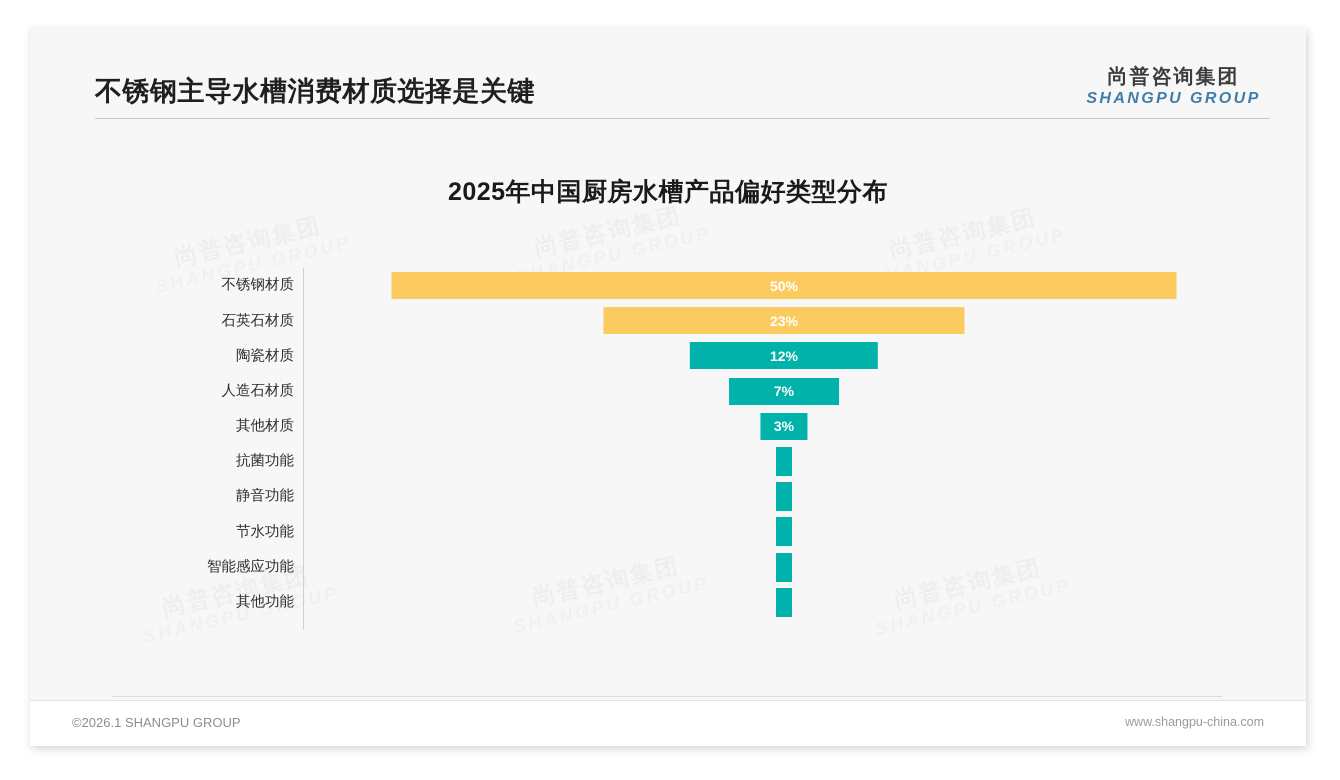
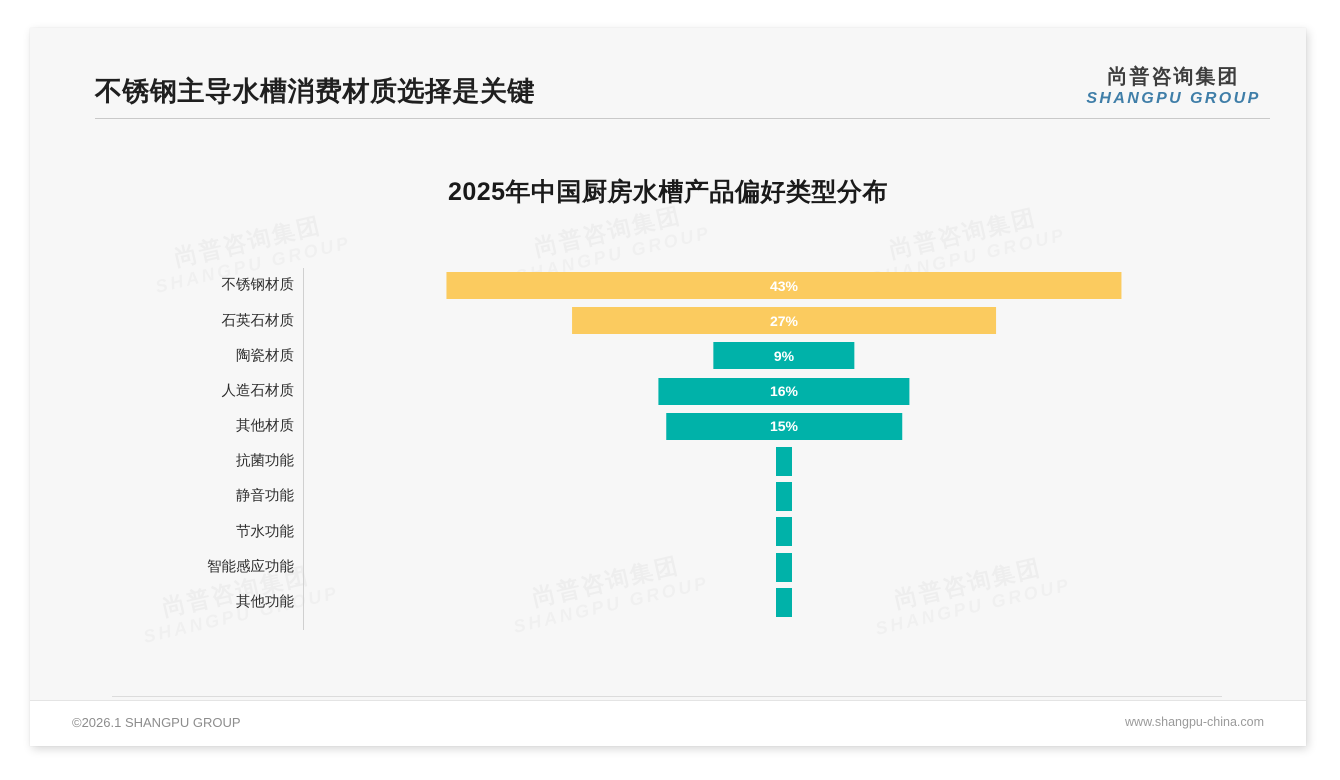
不锈钢材质: 50% -> 43%
石英石材质: 23% -> 27%
陶瓷材质: 12% -> 9%
人造石材质: 7% -> 16%
其他材质: 3% -> 15%
